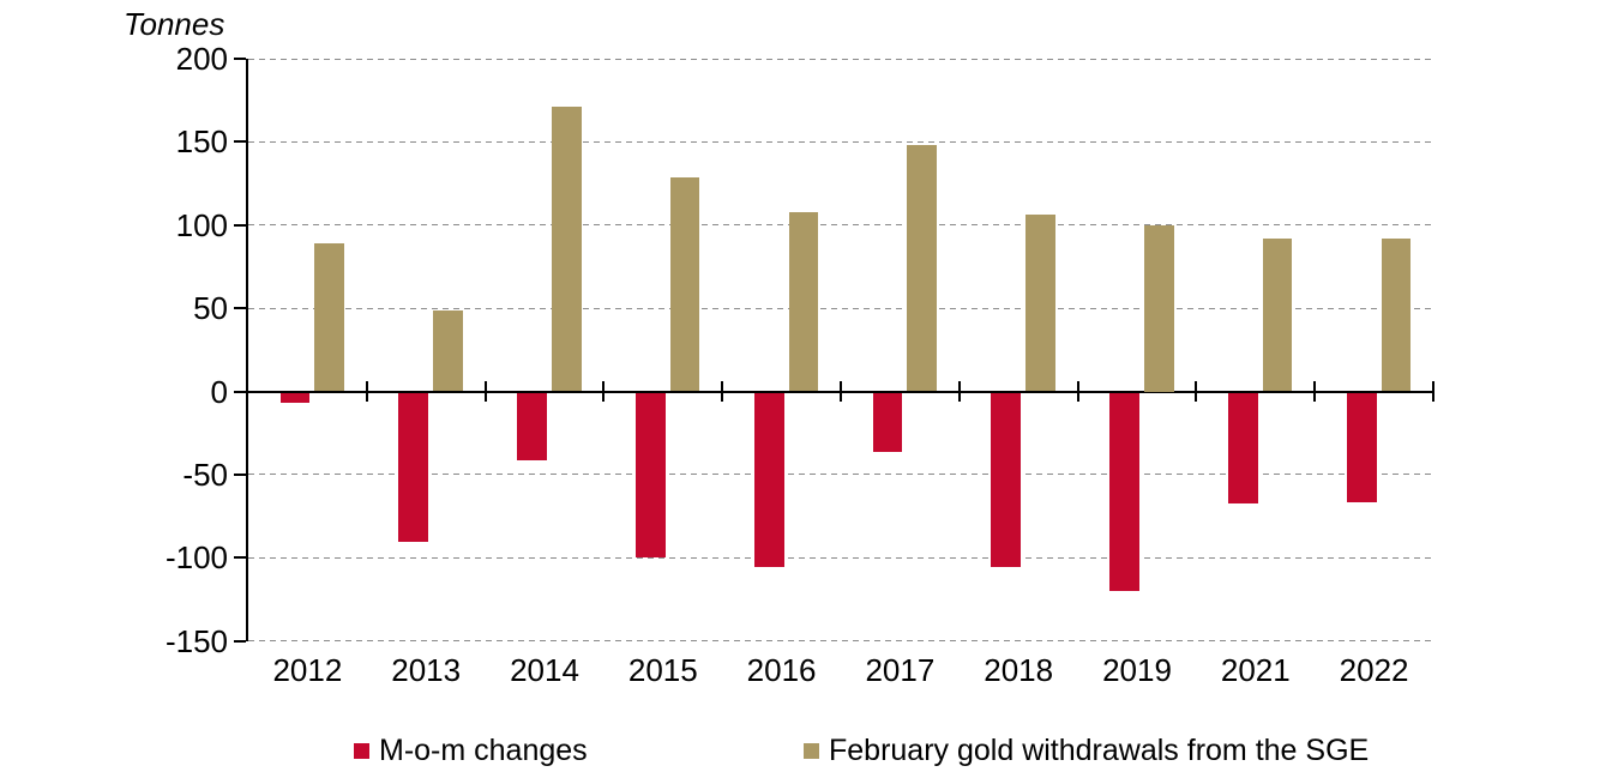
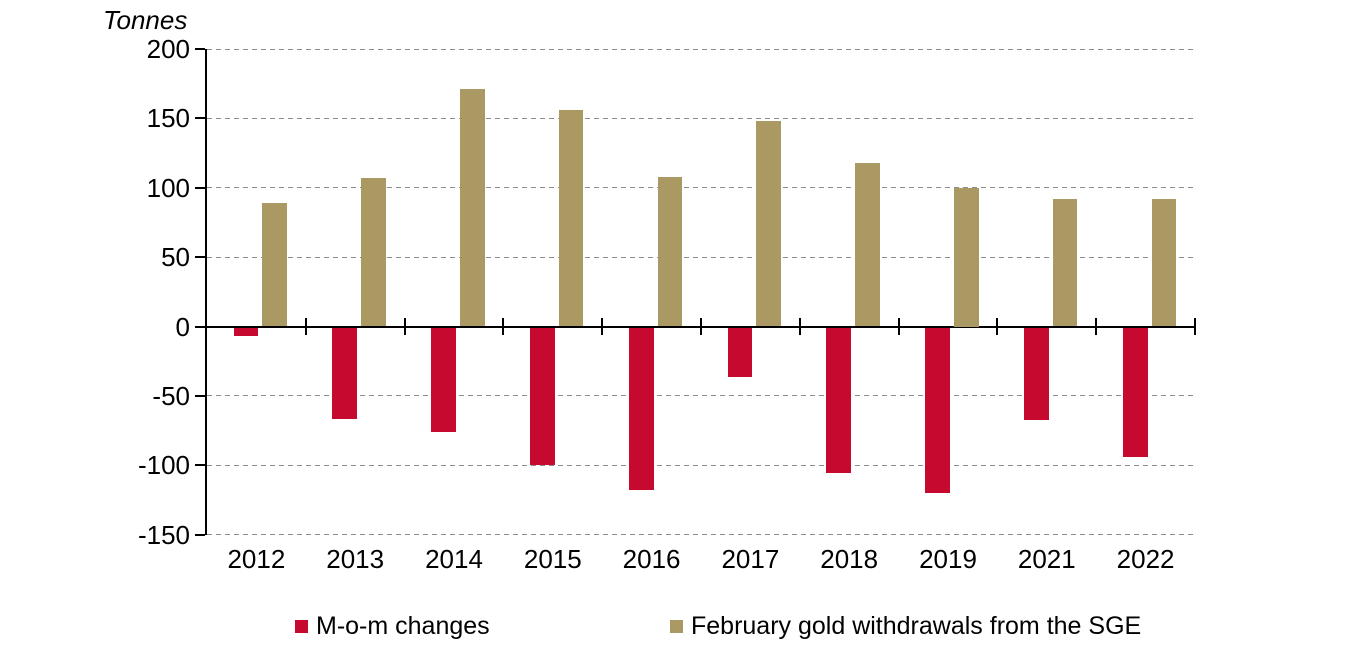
M-o-m changes/2013: -90 -> -66
February gold withdrawals from the SGE/2013: 49 -> 107
M-o-m changes/2014: -41 -> -75
February gold withdrawals from the SGE/2015: 129 -> 156
M-o-m changes/2016: -105 -> -117
February gold withdrawals from the SGE/2018: 106 -> 118
M-o-m changes/2022: -66 -> -93
